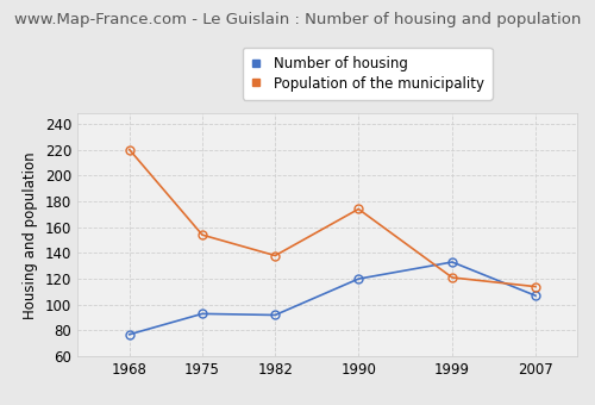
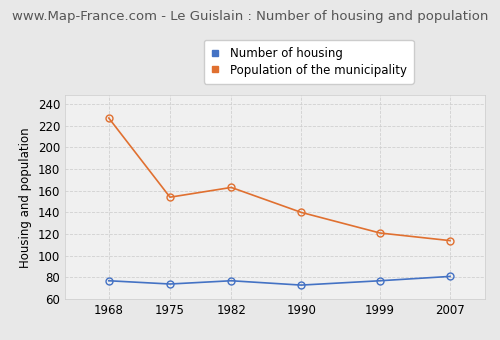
Population of the municipality/1968: 220 -> 227
Number of housing/1975: 93 -> 74
Number of housing/1982: 92 -> 77
Population of the municipality/1982: 138 -> 163
Number of housing/1990: 120 -> 73
Population of the municipality/1990: 174 -> 140
Number of housing/1999: 133 -> 77
Number of housing/2007: 107 -> 81
